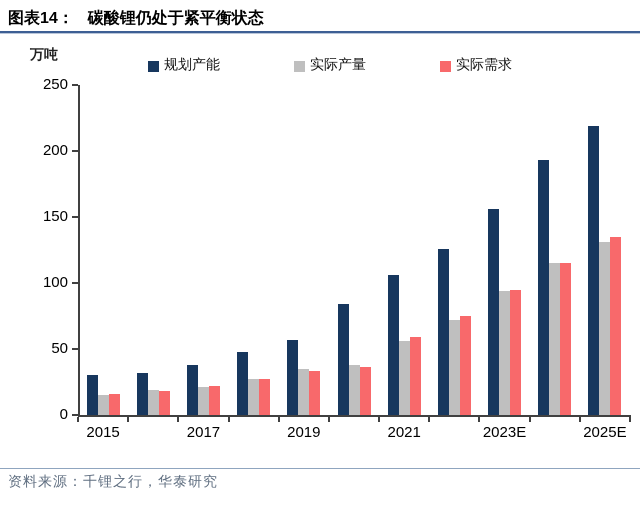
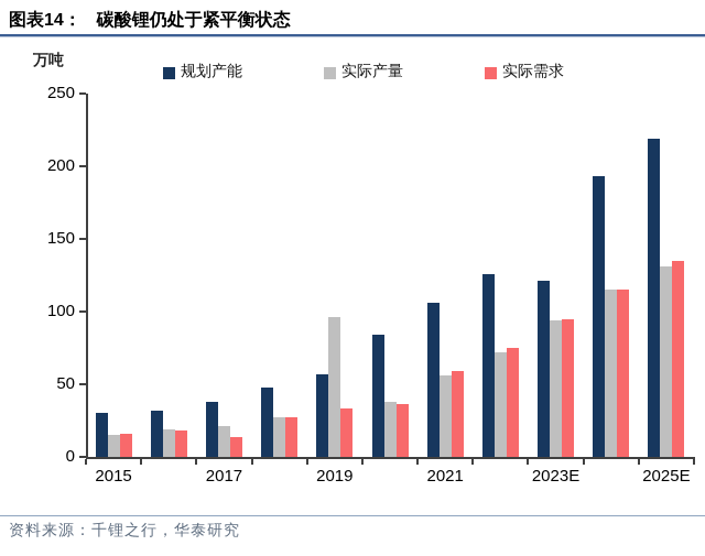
实际需求/2017: 22 -> 14
实际产量/2019: 35 -> 96
规划产能/2023E: 156 -> 121
